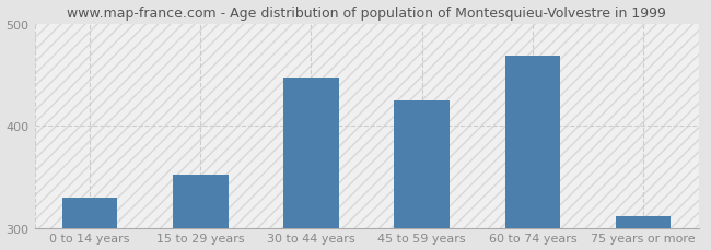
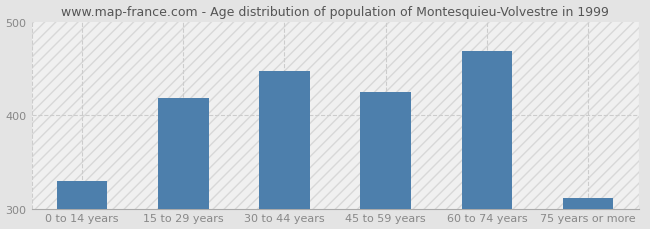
15 to 29 years: 352 -> 418
